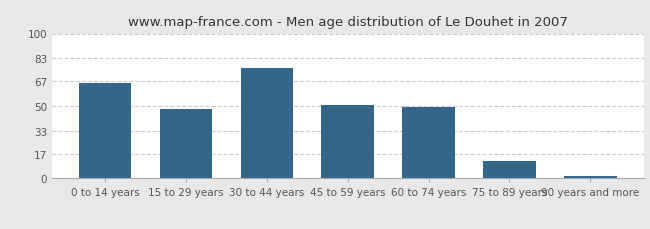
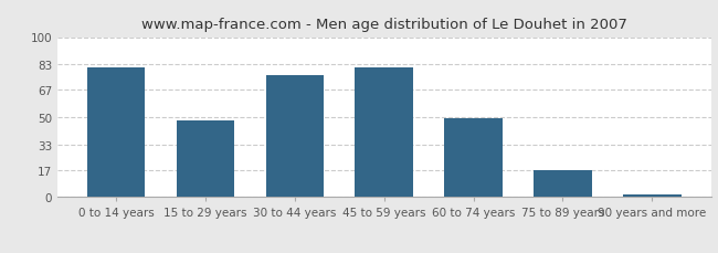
0 to 14 years: 66 -> 81
45 to 59 years: 51 -> 81
75 to 89 years: 12 -> 17
